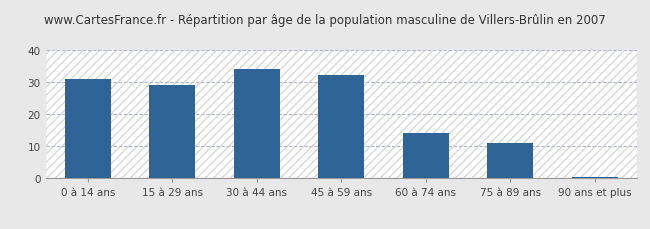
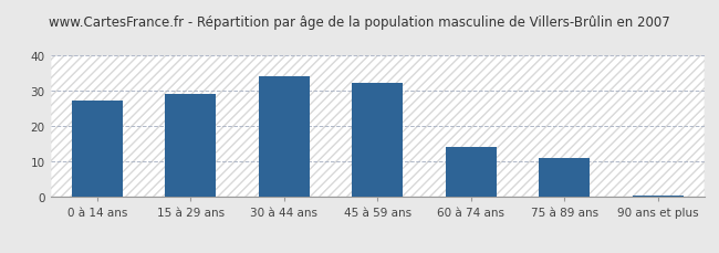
0 à 14 ans: 31.0 -> 27.0
